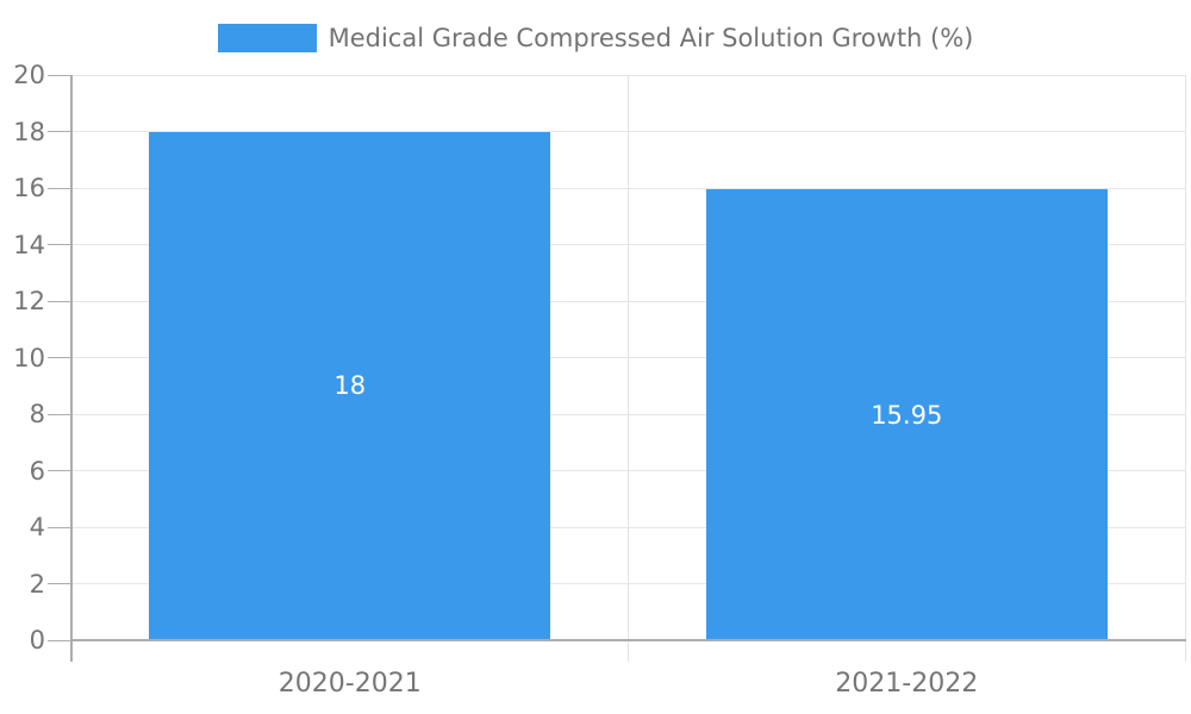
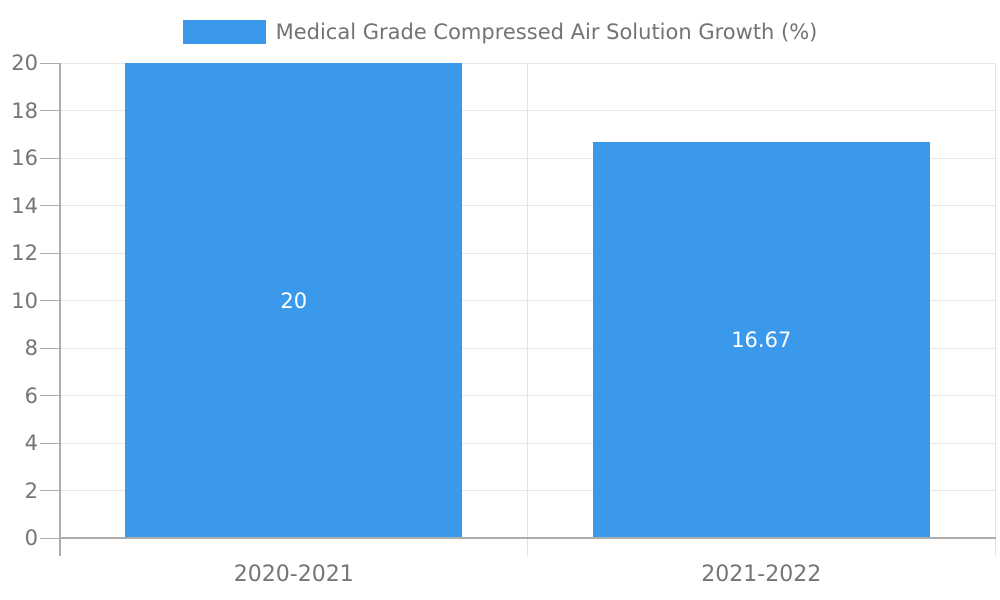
2020-2021: 18 -> 20
2021-2022: 15.95 -> 16.67
